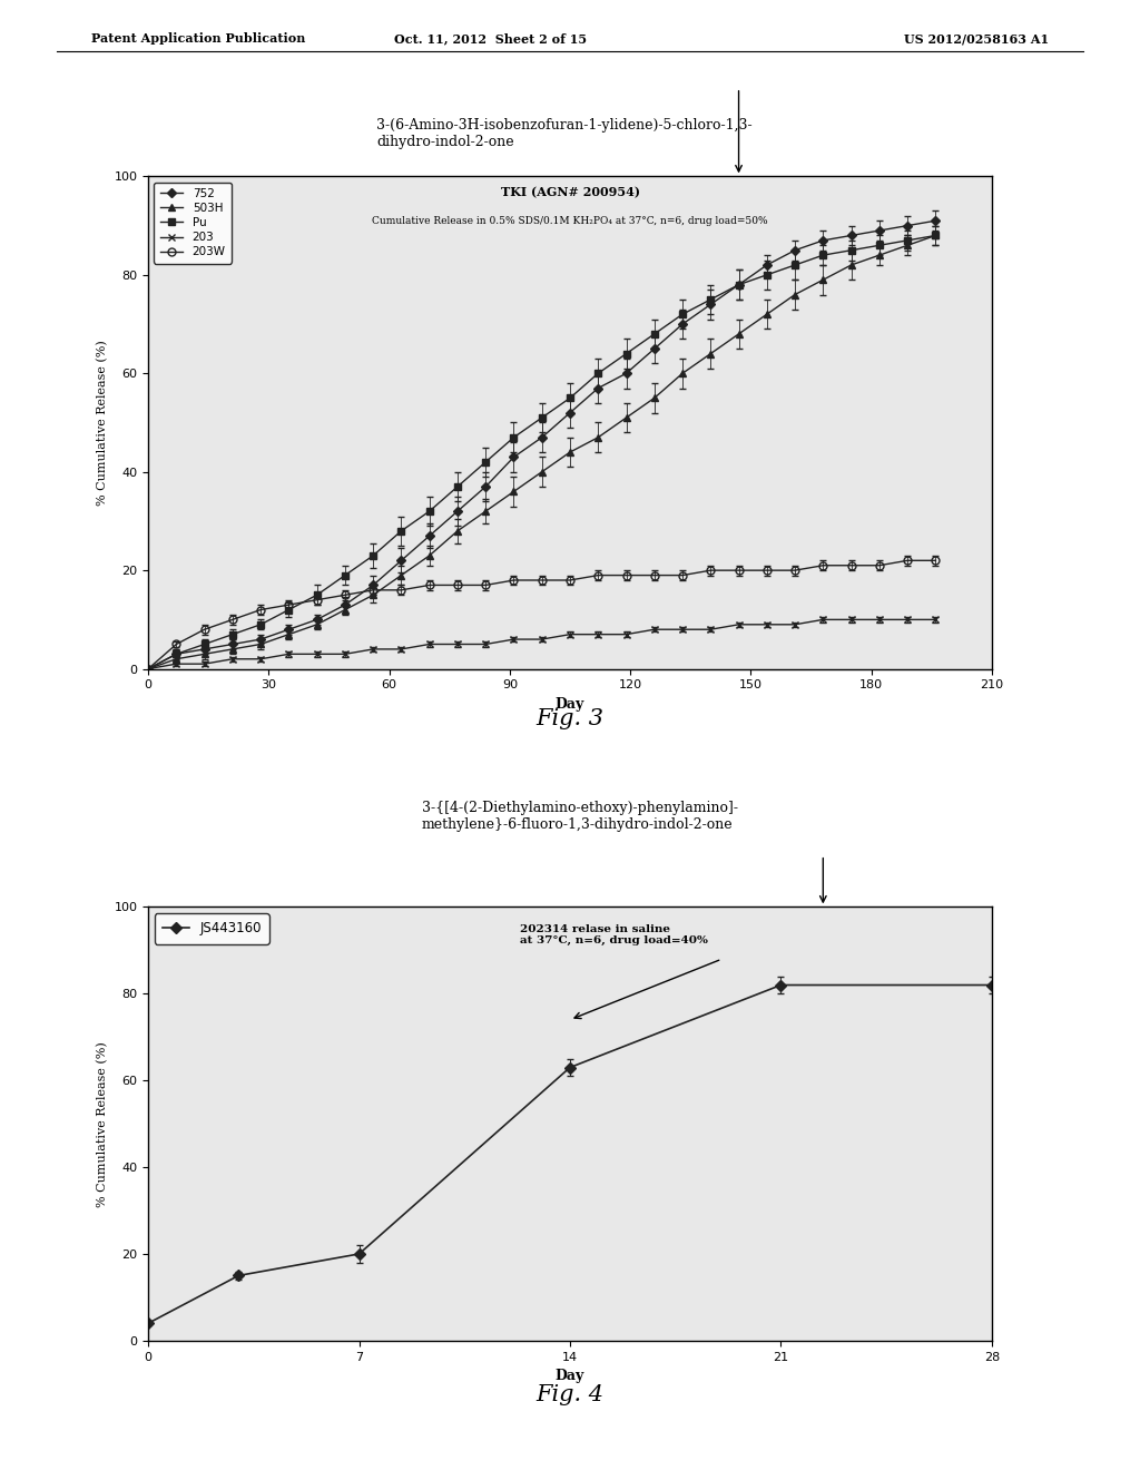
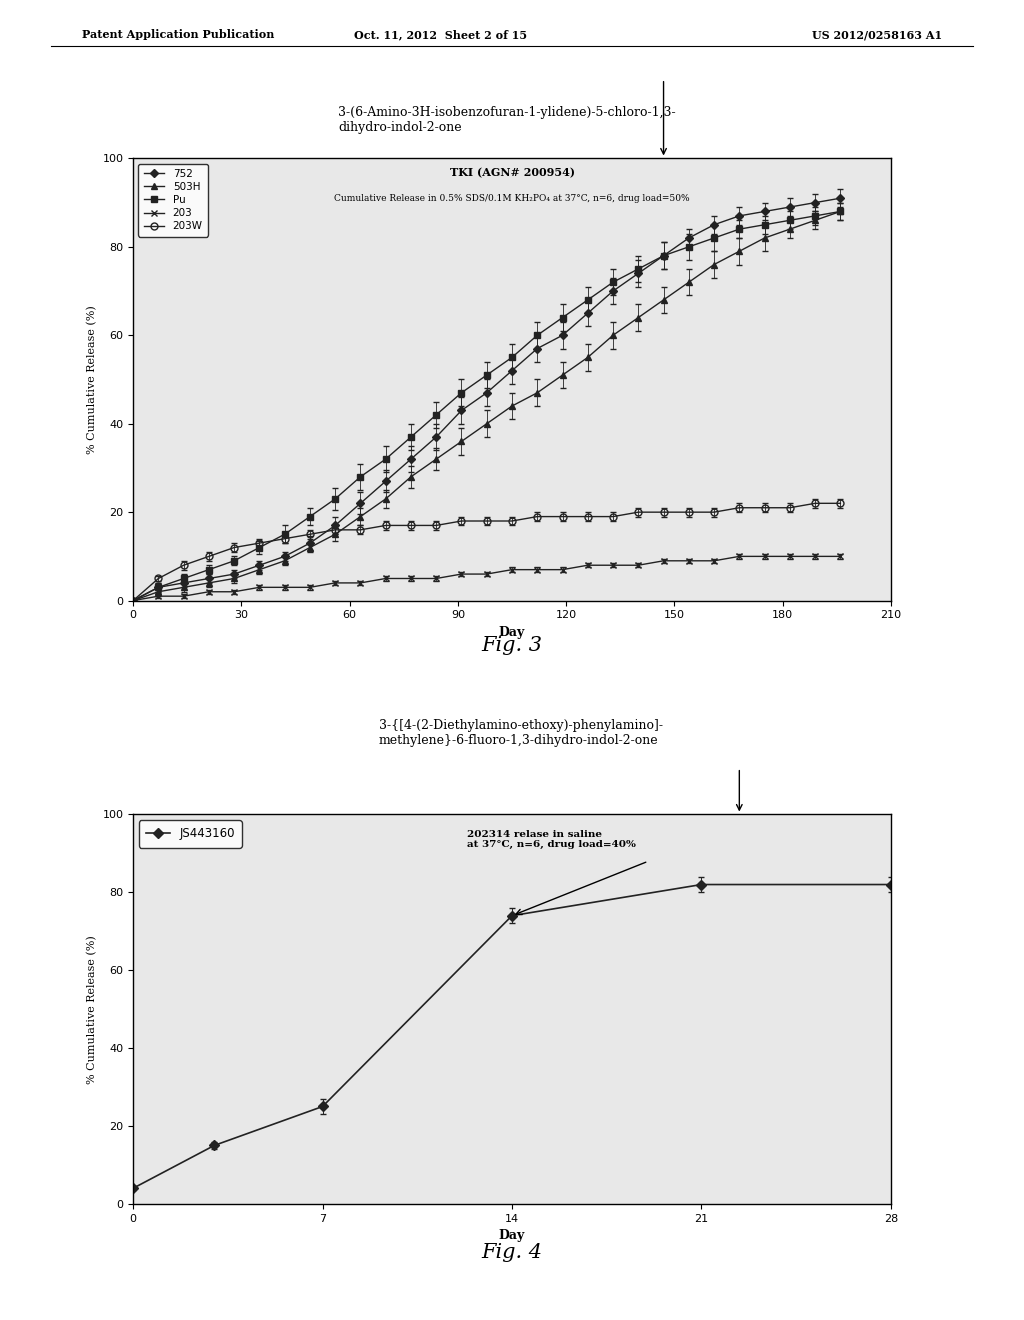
7: 20 -> 25
14: 63 -> 74
